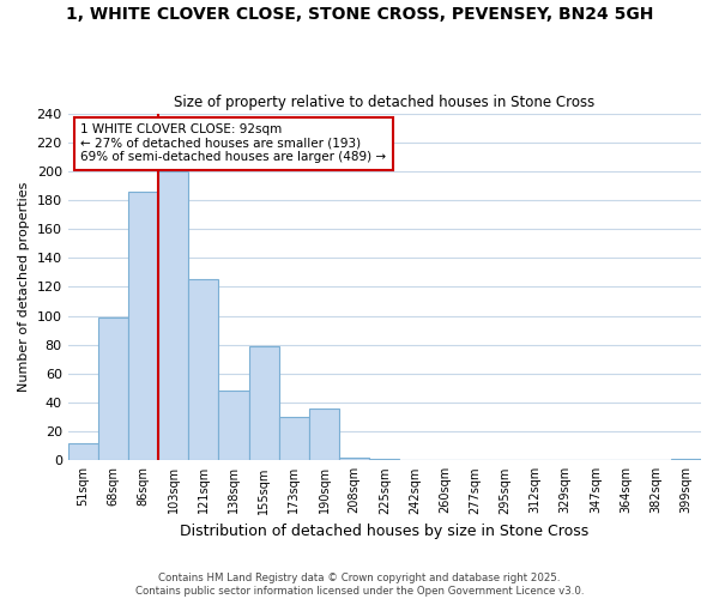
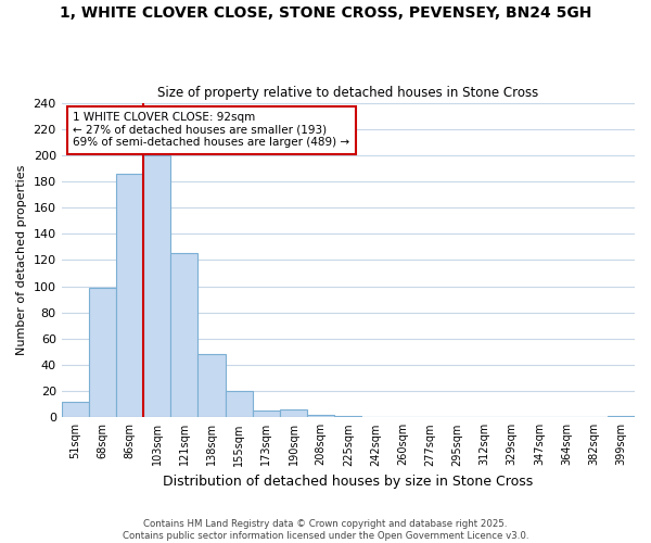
155sqm: 79 -> 20
173sqm: 30 -> 5
190sqm: 36 -> 6
